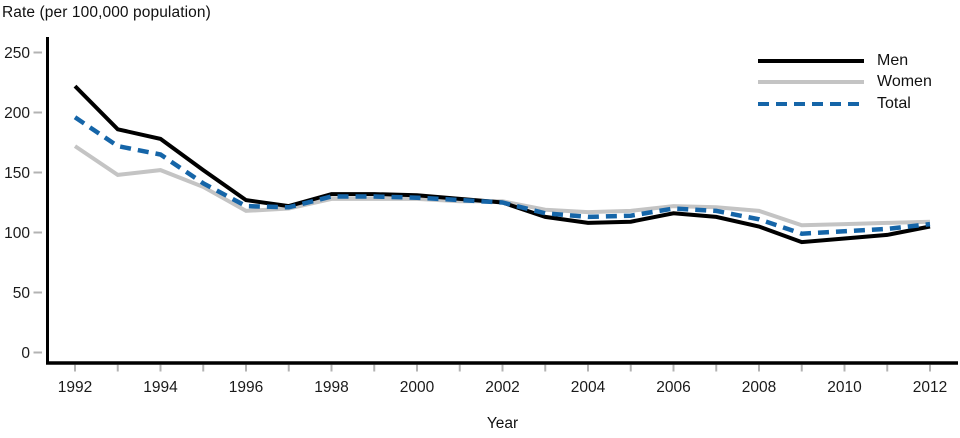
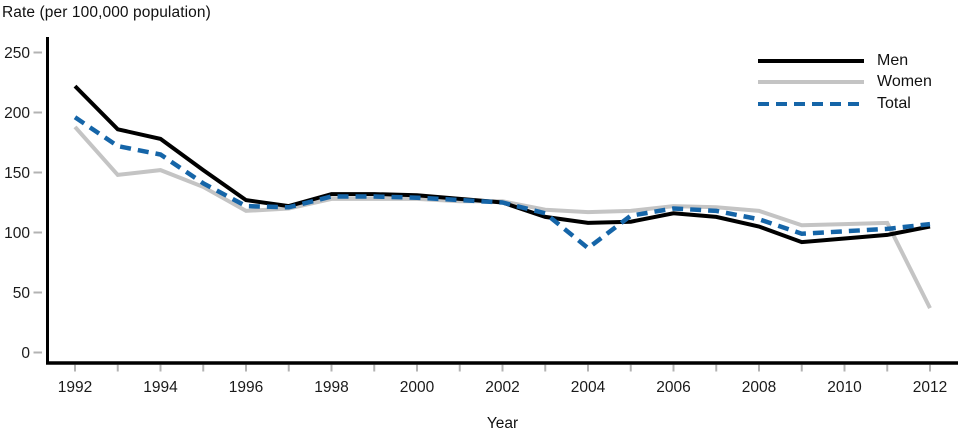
Women/1992: 172 -> 188
Total/2004: 113 -> 87
Women/2012: 109 -> 37
